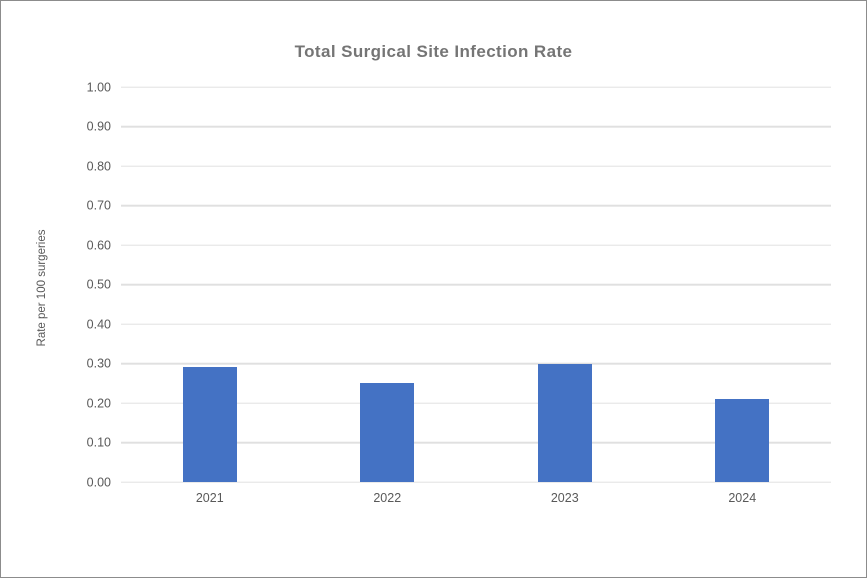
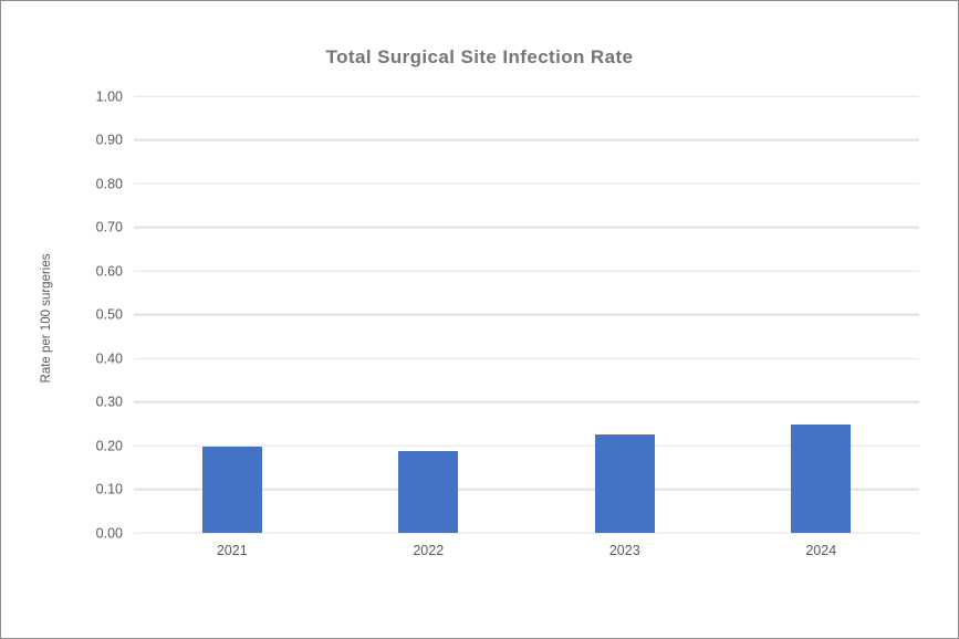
2021: 0.29 -> 0.20
2022: 0.25 -> 0.19
2023: 0.30 -> 0.23
2024: 0.21 -> 0.25
